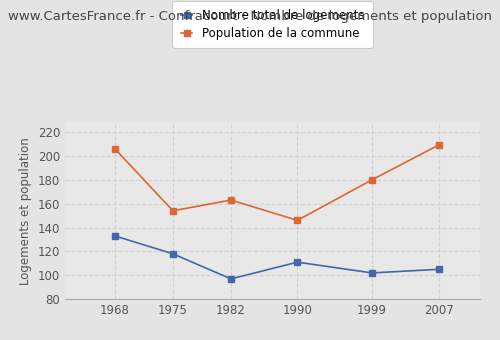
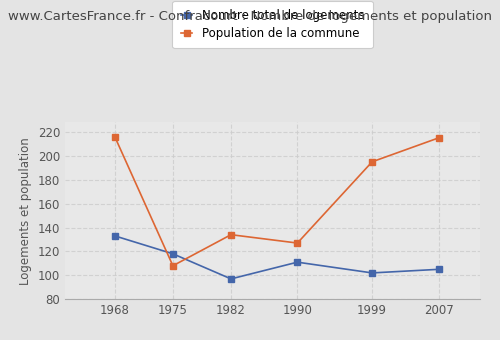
Population de la commune/1968: 206 -> 216
Population de la commune/1975: 154 -> 108
Population de la commune/1982: 163 -> 134
Population de la commune/1990: 146 -> 127
Population de la commune/1999: 180 -> 195
Population de la commune/2007: 209 -> 215
